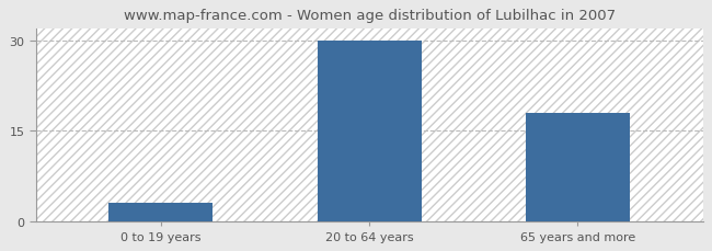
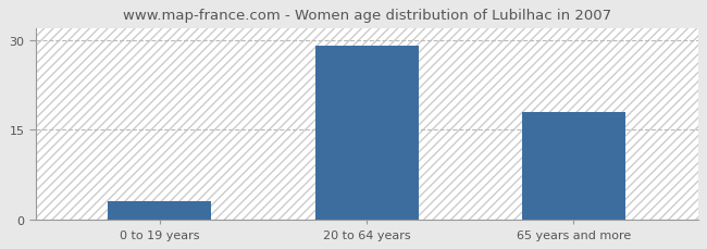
20 to 64 years: 30 -> 29
